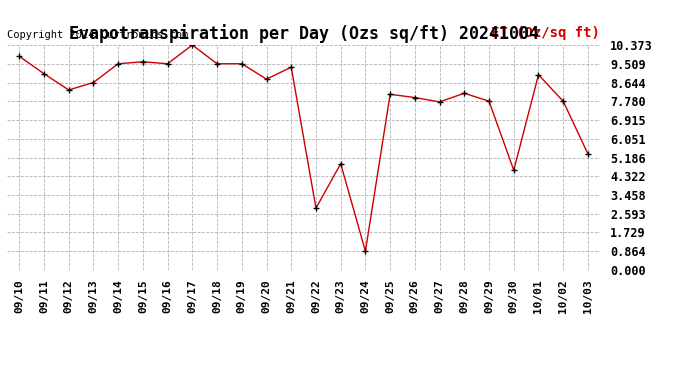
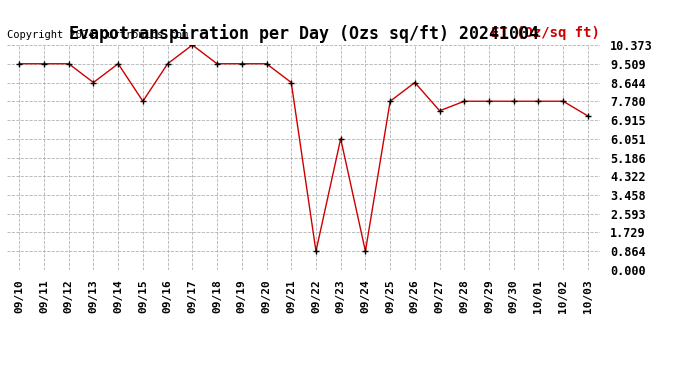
09/10: 9.85 -> 9.51
09/11: 9.05 -> 9.51
09/12: 8.30 -> 9.51
09/15: 9.60 -> 7.78
09/20: 8.80 -> 9.51
09/21: 9.35 -> 8.64
09/22: 2.85 -> 0.86
09/23: 4.90 -> 6.05
09/25: 8.10 -> 7.78
09/26: 7.95 -> 8.64
09/27: 7.75 -> 7.34
09/28: 8.15 -> 7.78
09/30: 4.60 -> 7.78
10/01: 9.00 -> 7.78
10/03: 5.35 -> 7.10
